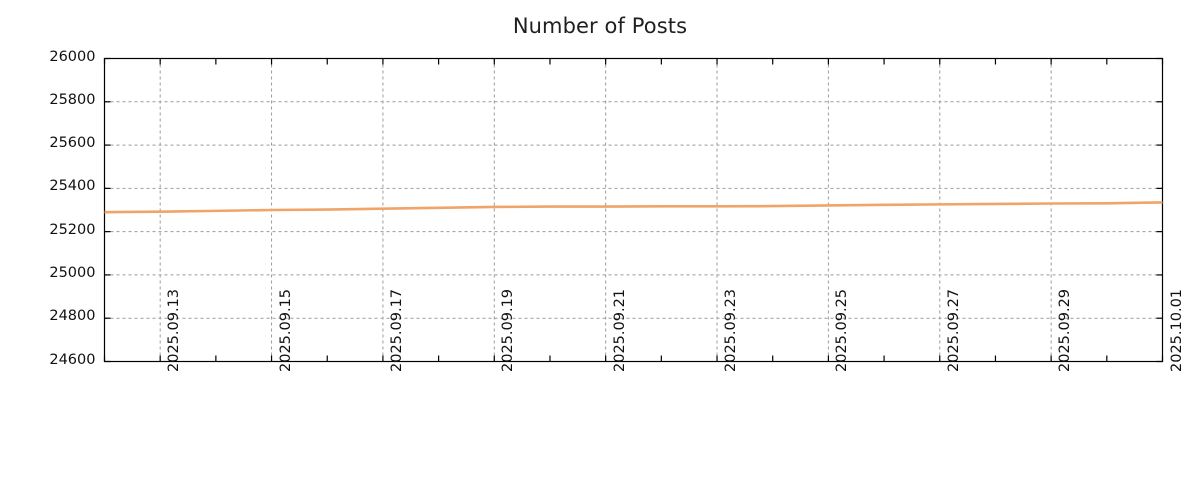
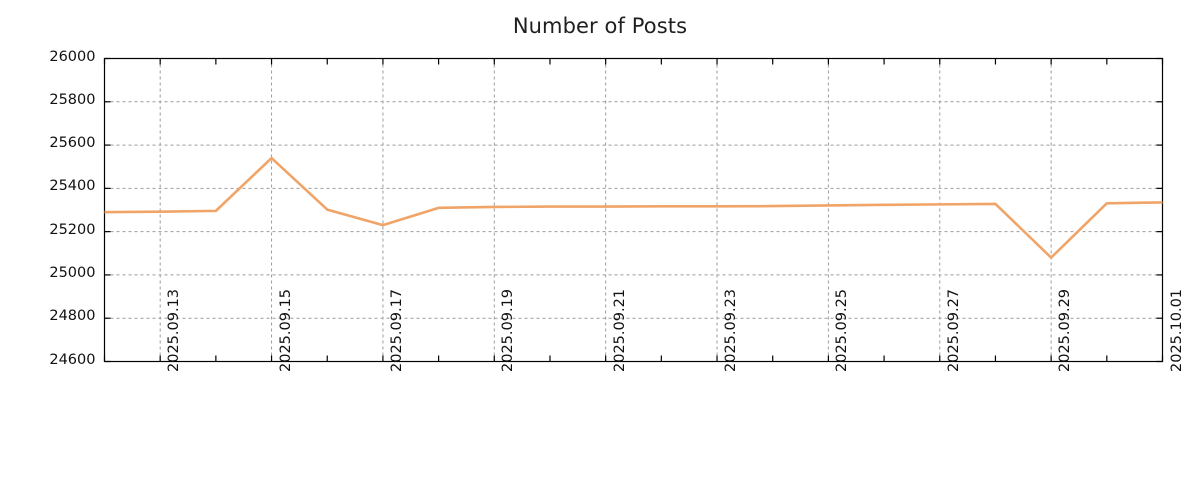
2025.09.15: 25300 -> 25540
2025.09.17: 25310 -> 25230
2025.09.29: 25330 -> 25080
